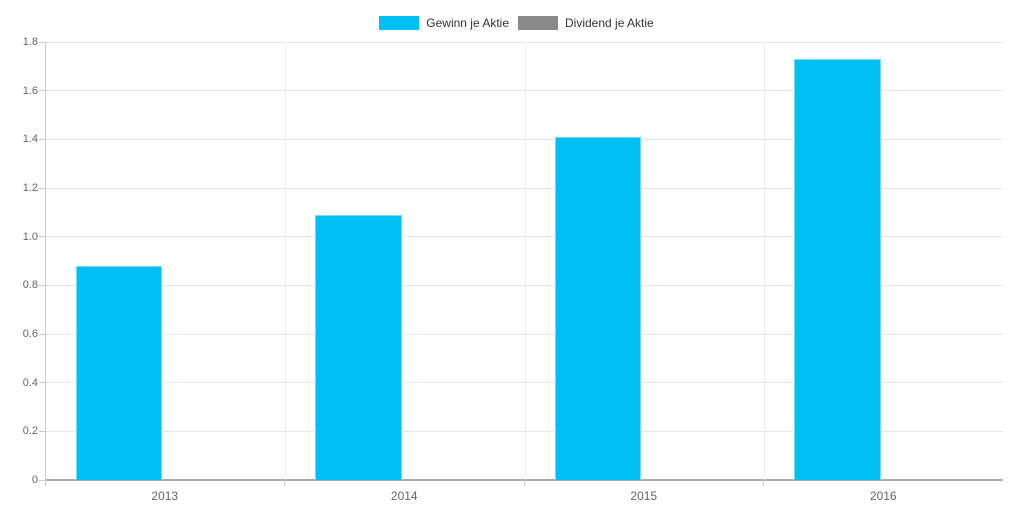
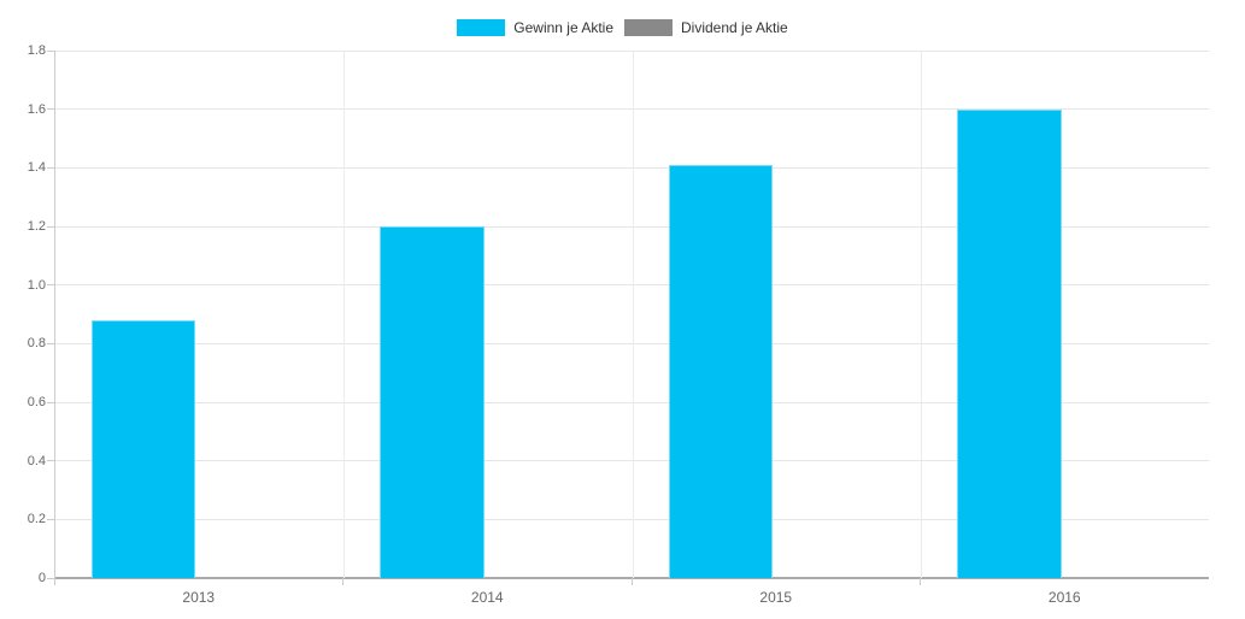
Gewinn je Aktie/2014: 1.09 -> 1.20
Gewinn je Aktie/2016: 1.73 -> 1.60
